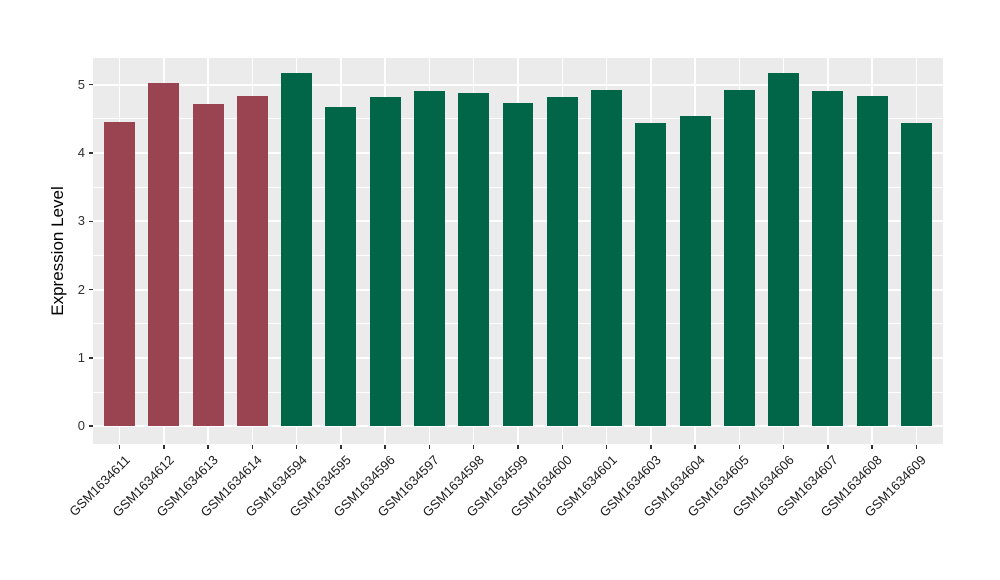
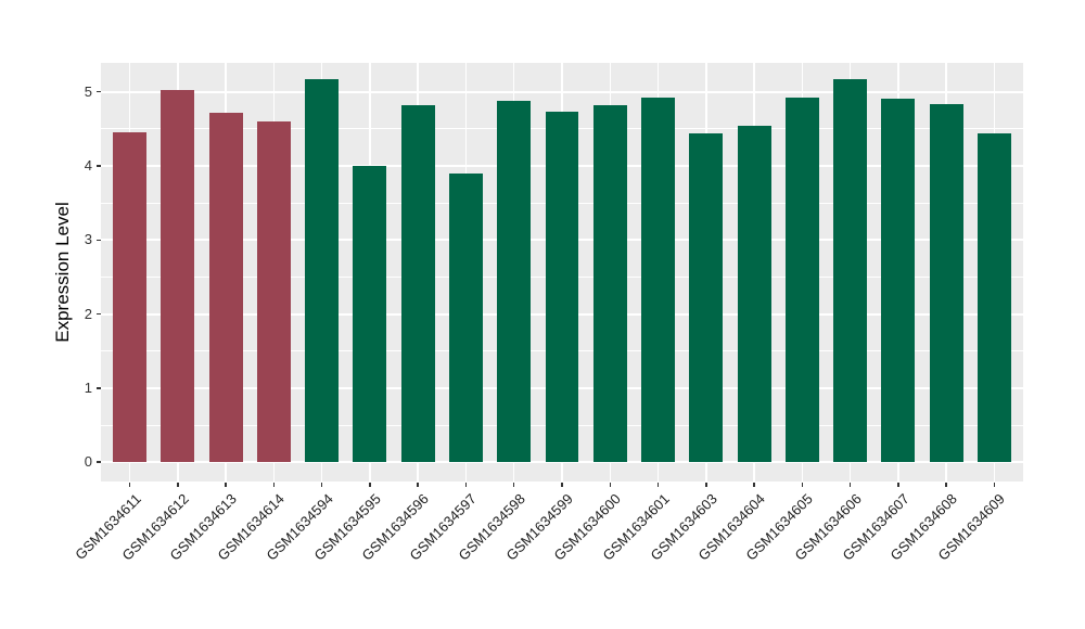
GSM1634614: 4.8 -> 4.6
GSM1634595: 4.7 -> 4.0
GSM1634597: 4.9 -> 3.9
